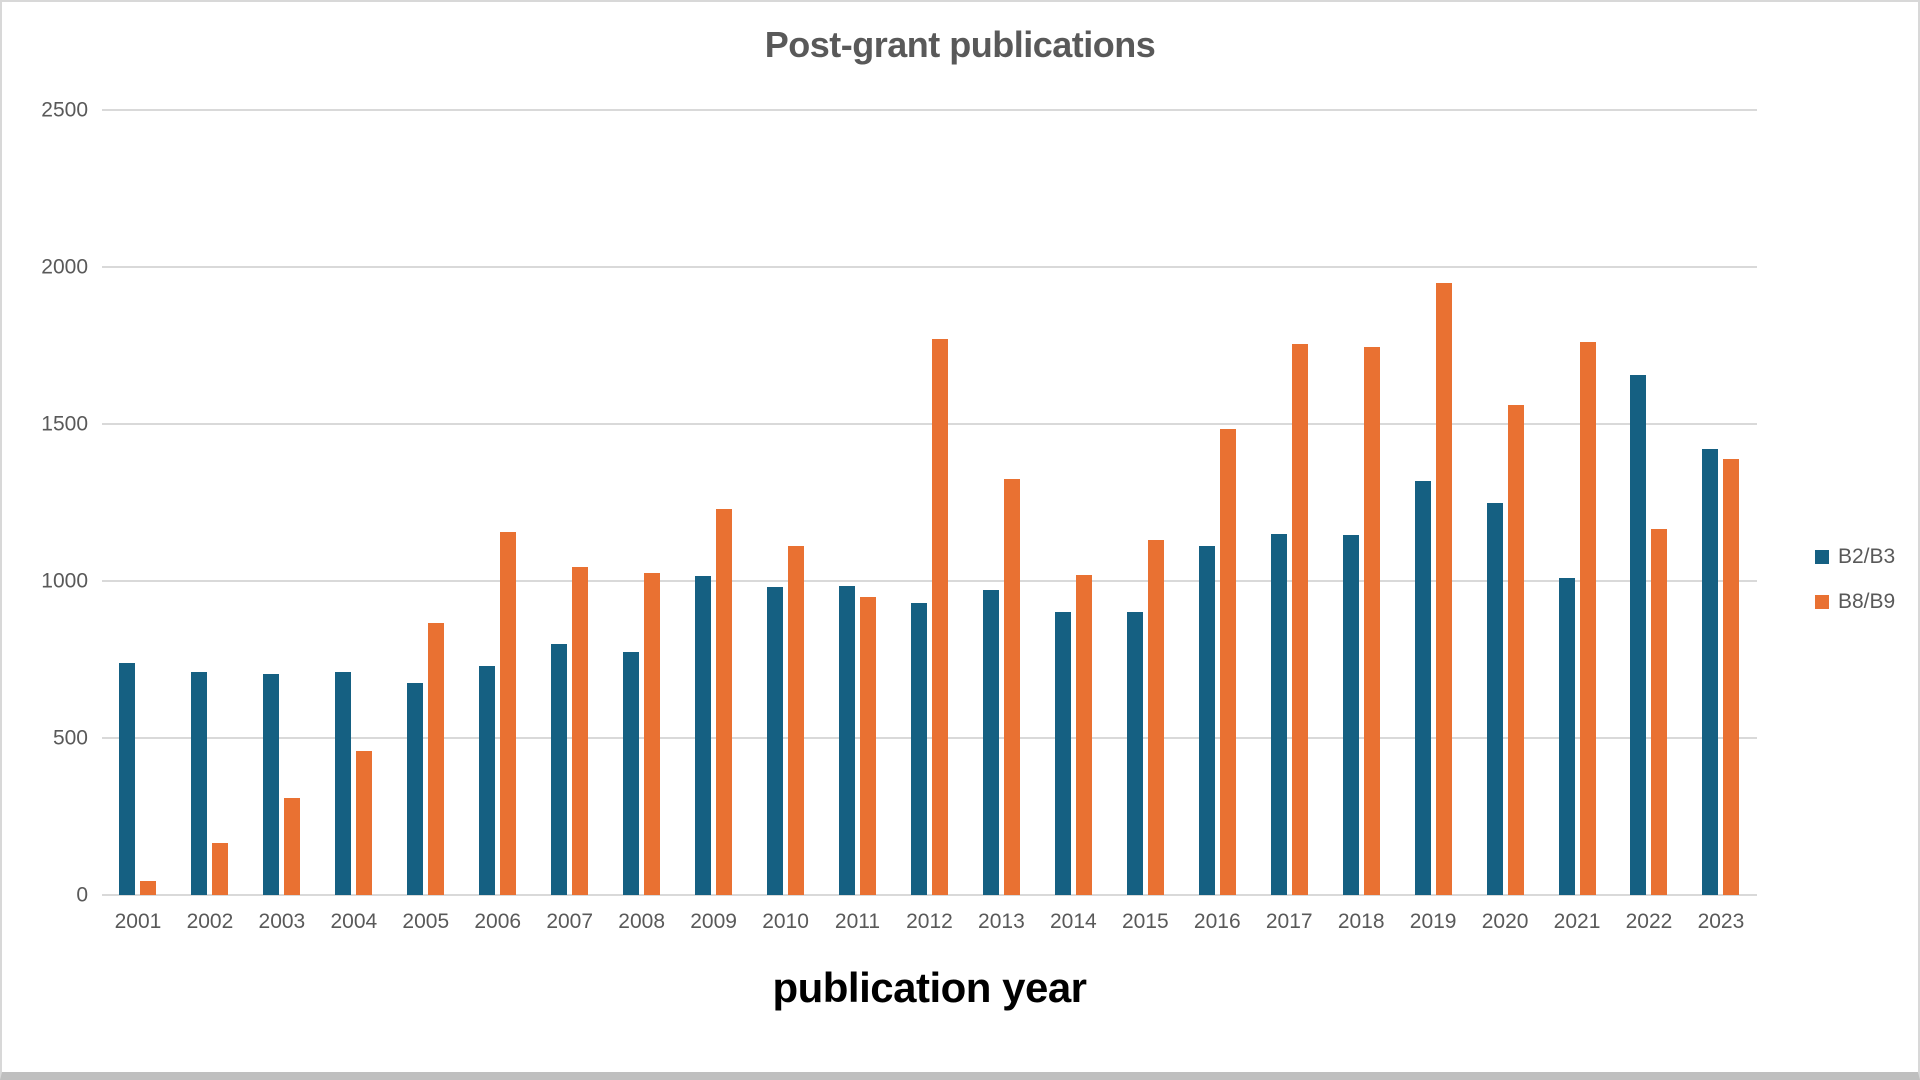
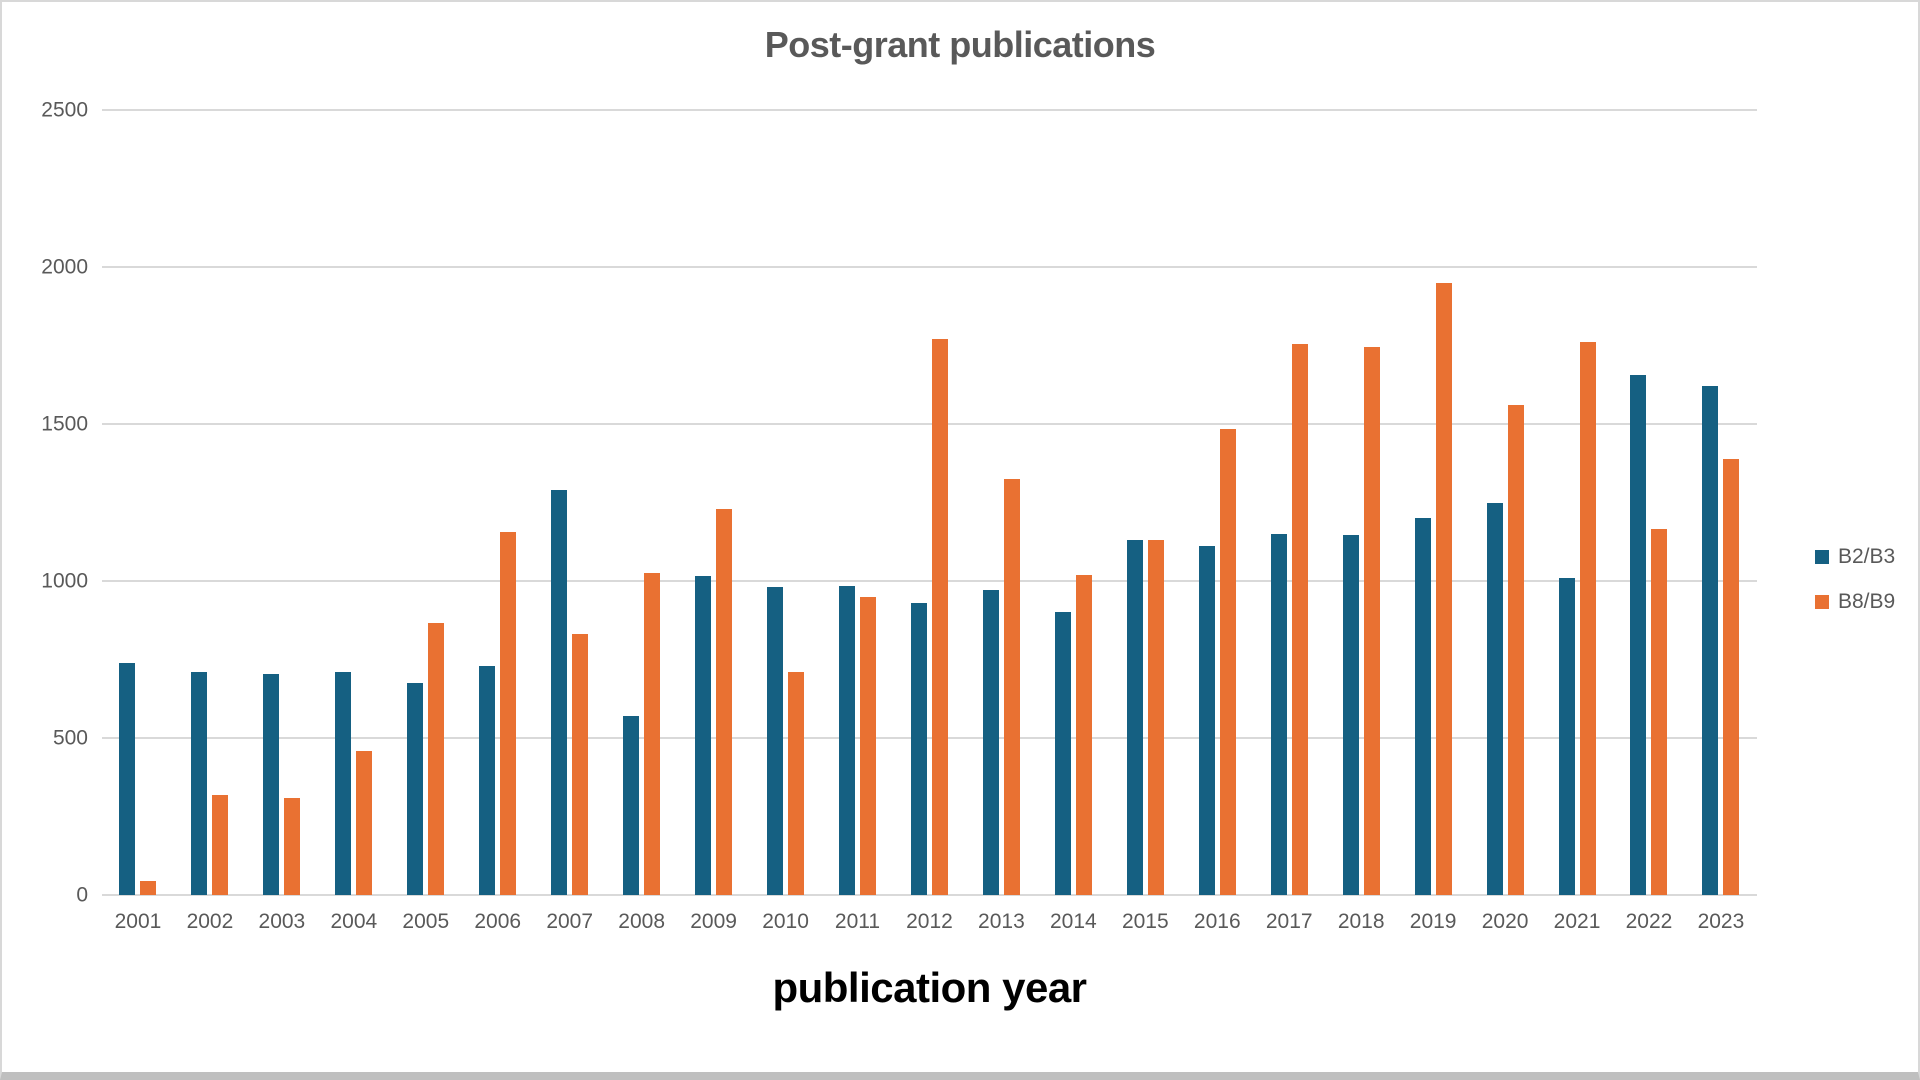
B8/B9/2002: 160 -> 320
B2/B3/2007: 800 -> 1290
B8/B9/2007: 1040 -> 830
B2/B3/2008: 780 -> 570
B8/B9/2010: 1110 -> 710
B2/B3/2015: 900 -> 1130
B2/B3/2019: 1320 -> 1200
B2/B3/2023: 1420 -> 1620
